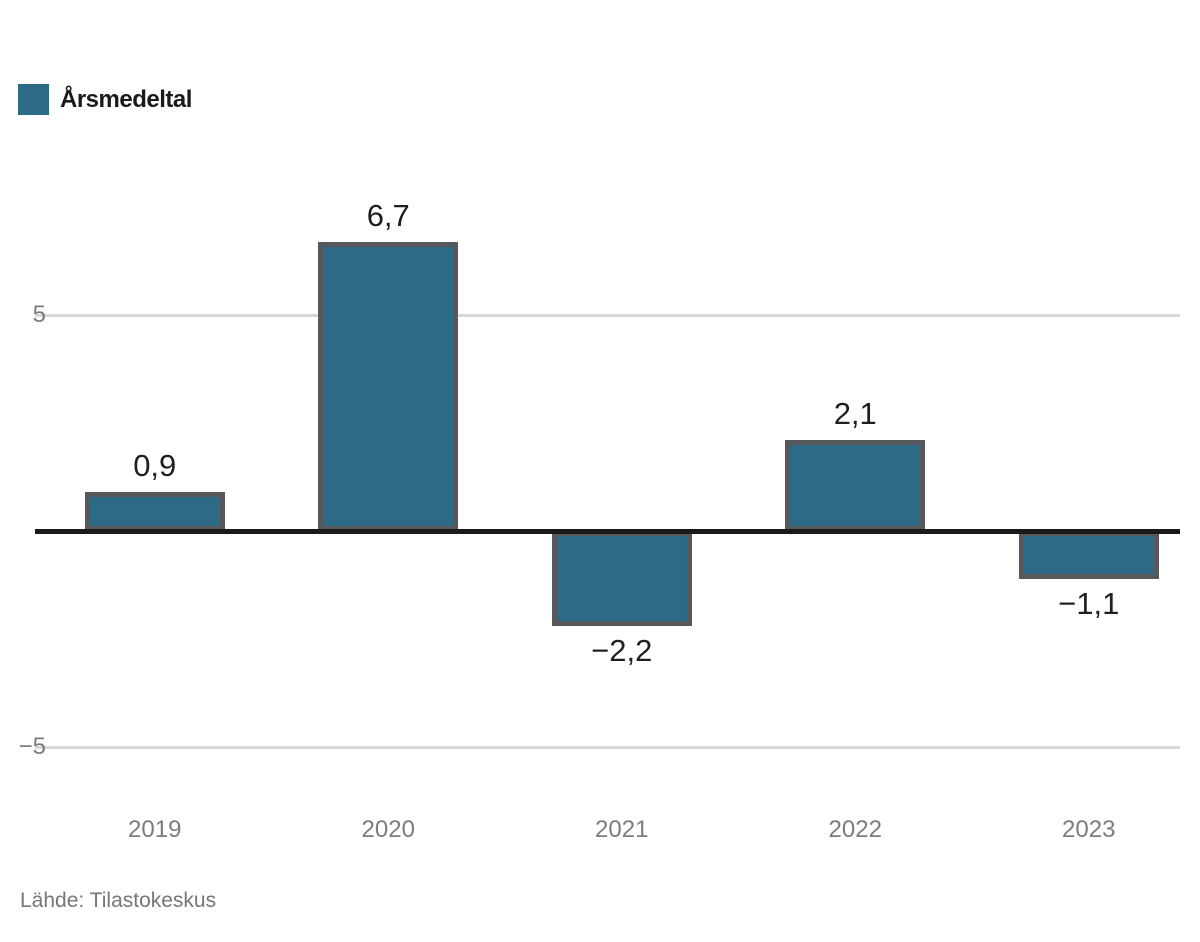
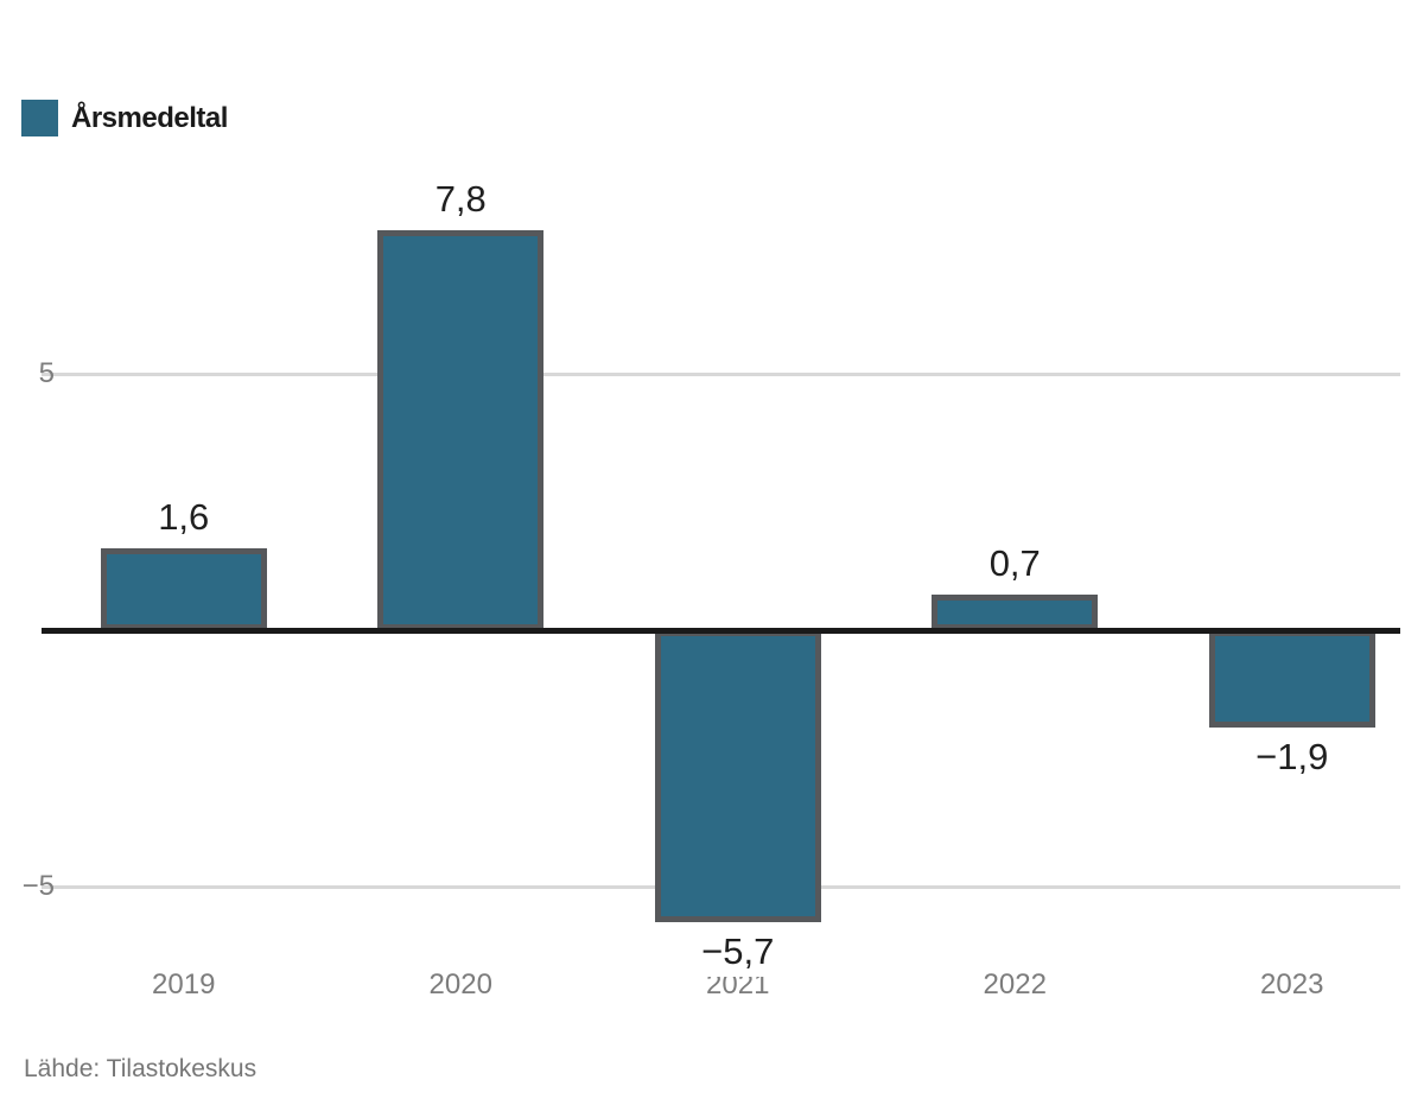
2019: 0,9 -> 1,6
2020: 6,7 -> 7,8
2021: −2,2 -> −5,7
2022: 2,1 -> 0,7
2023: −1,1 -> −1,9
